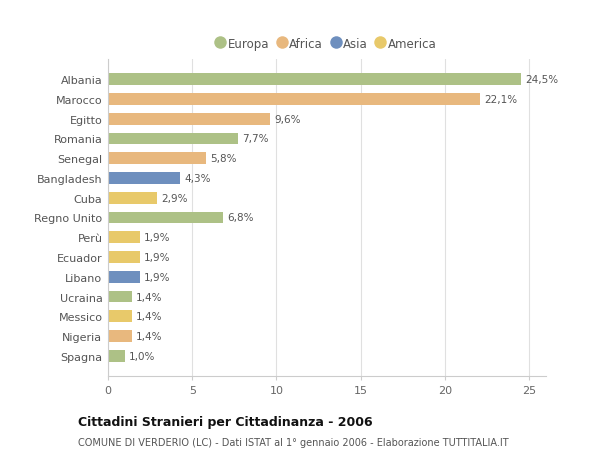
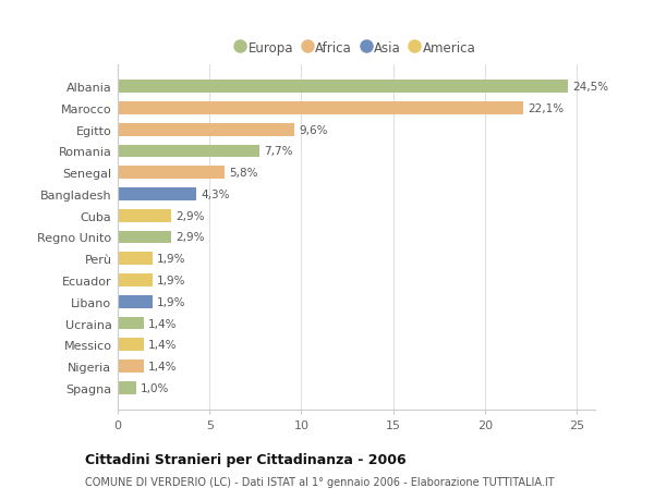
Regno Unito: 6,8% -> 2,9%
